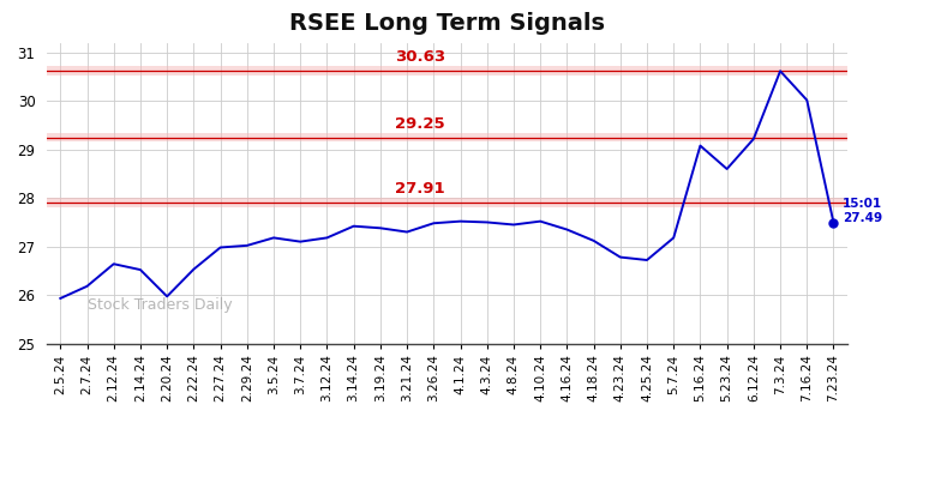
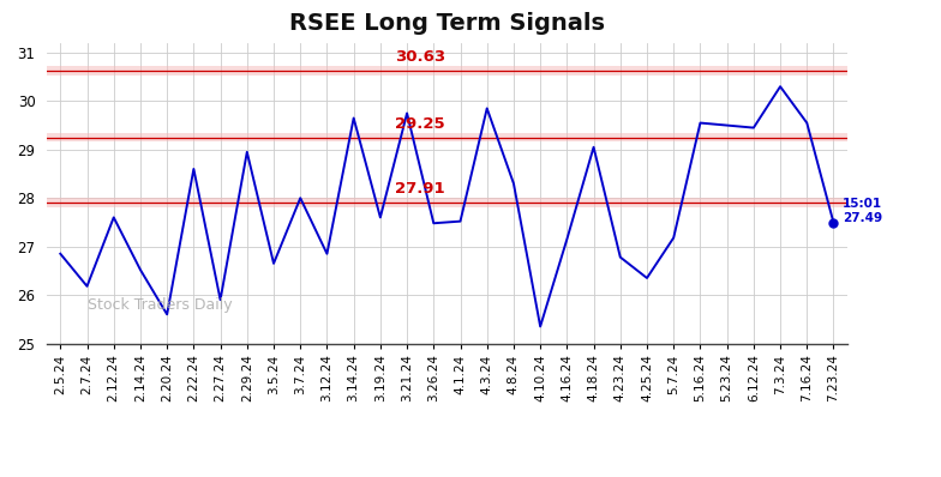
2.5.24: 25.93 -> 26.85
2.12.24: 26.64 -> 27.60
2.20.24: 25.97 -> 25.60
2.22.24: 26.53 -> 28.60
2.27.24: 26.98 -> 25.90
2.29.24: 27.02 -> 28.95
3.5.24: 27.18 -> 26.65
3.7.24: 27.10 -> 28.00
3.12.24: 27.18 -> 26.85
3.14.24: 27.42 -> 29.65
3.19.24: 27.38 -> 27.60
3.21.24: 27.30 -> 29.75
4.3.24: 27.50 -> 29.85
4.8.24: 27.45 -> 28.30
4.10.24: 27.52 -> 25.35
4.16.24: 27.35 -> 27.15
4.18.24: 27.12 -> 29.05
4.25.24: 26.72 -> 26.35
5.16.24: 29.08 -> 29.55
5.23.24: 28.60 -> 29.50
6.12.24: 29.22 -> 29.45
7.3.24: 30.62 -> 30.30
7.16.24: 30.02 -> 29.55
